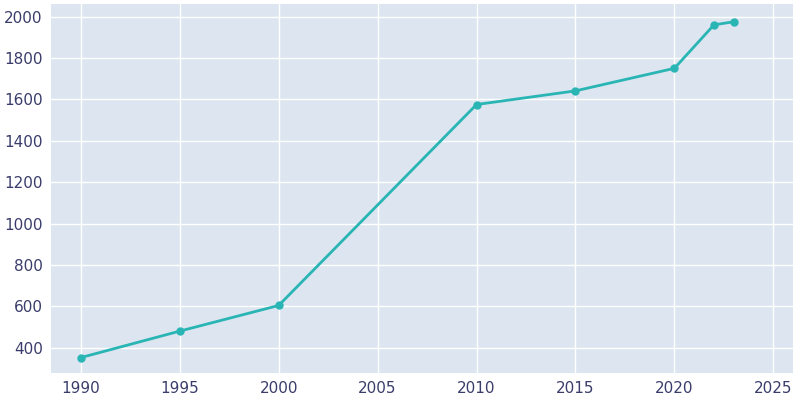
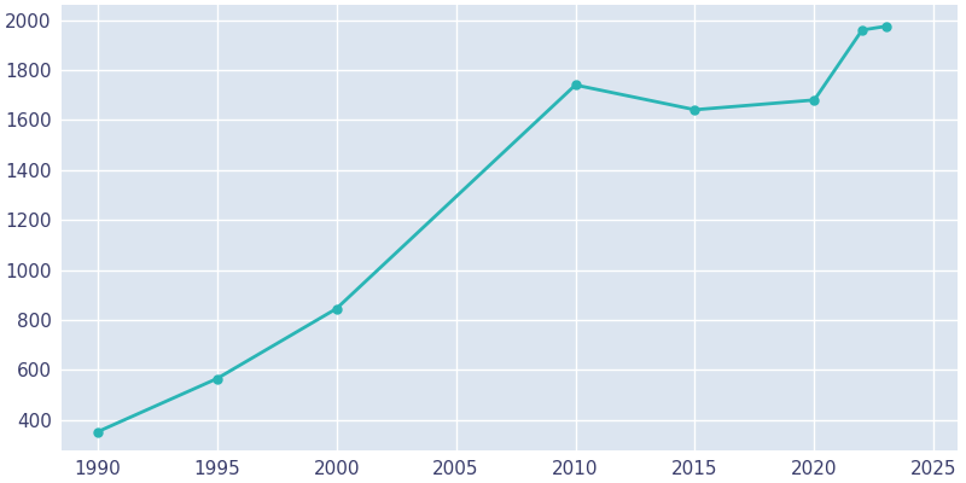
1995: 480 -> 565
2000: 604 -> 845
2010: 1575 -> 1740
2020: 1750 -> 1680
